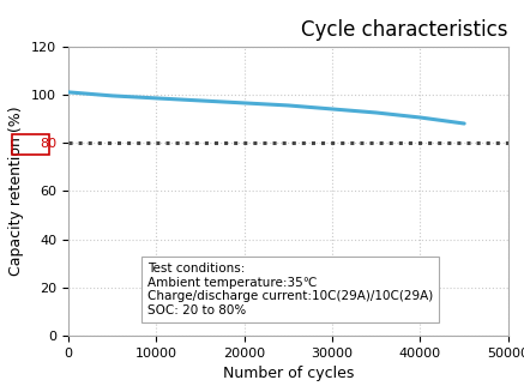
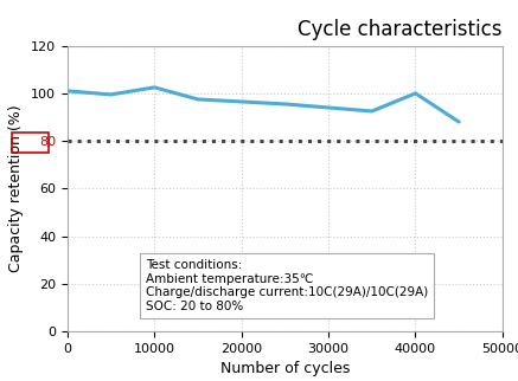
10000: 98.5 -> 102.5
40000: 90.5 -> 100.0
